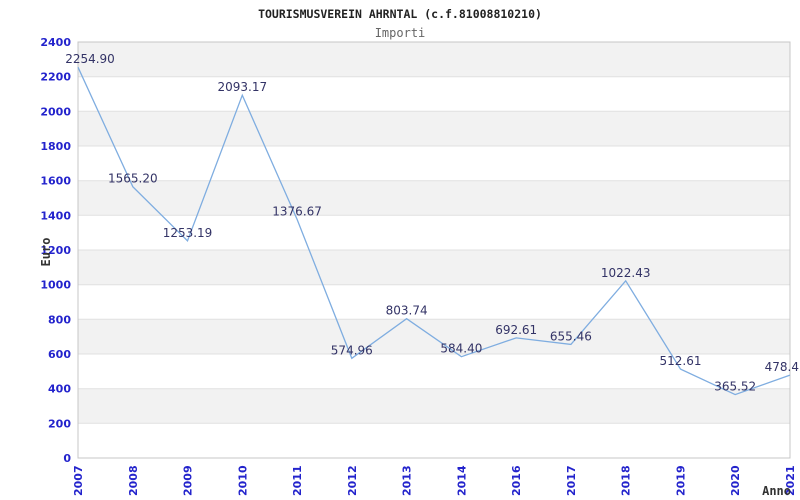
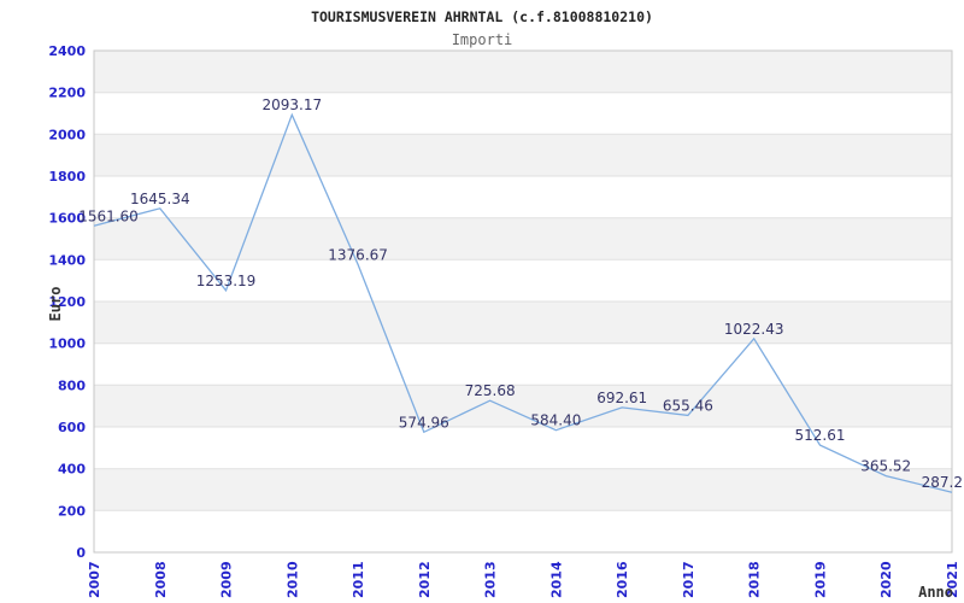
2007: 2254.90 -> 1561.60
2008: 1565.20 -> 1645.34
2013: 803.74 -> 725.68
2021: 478.4 -> 287.2
